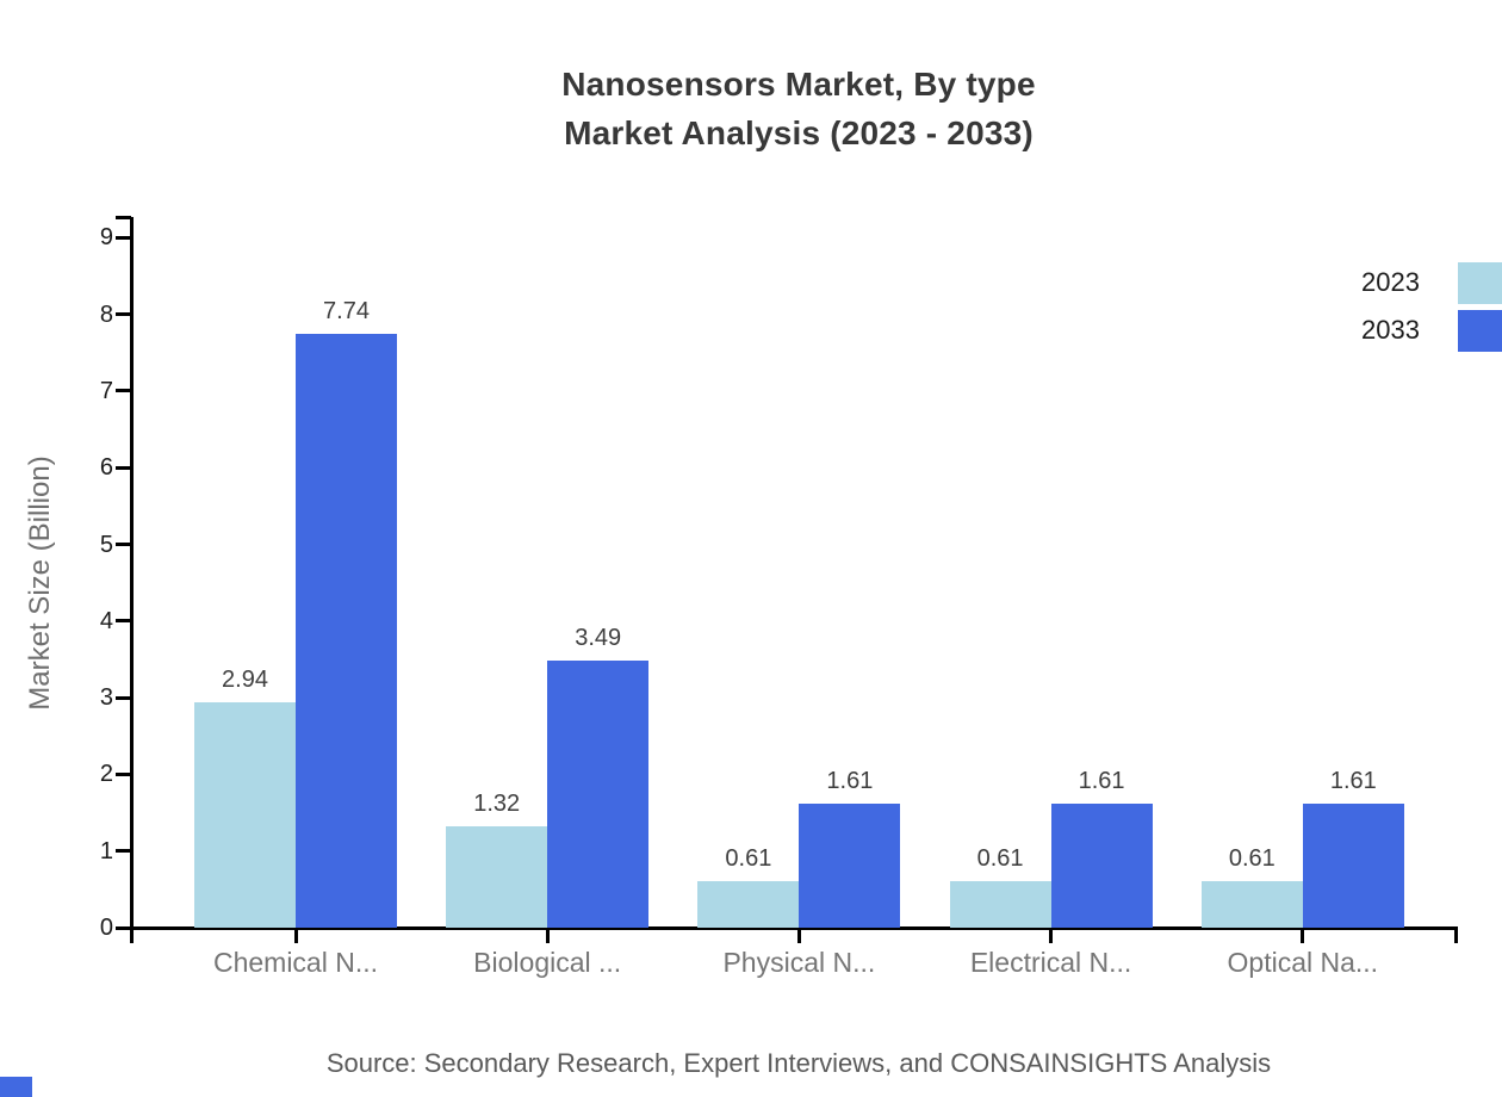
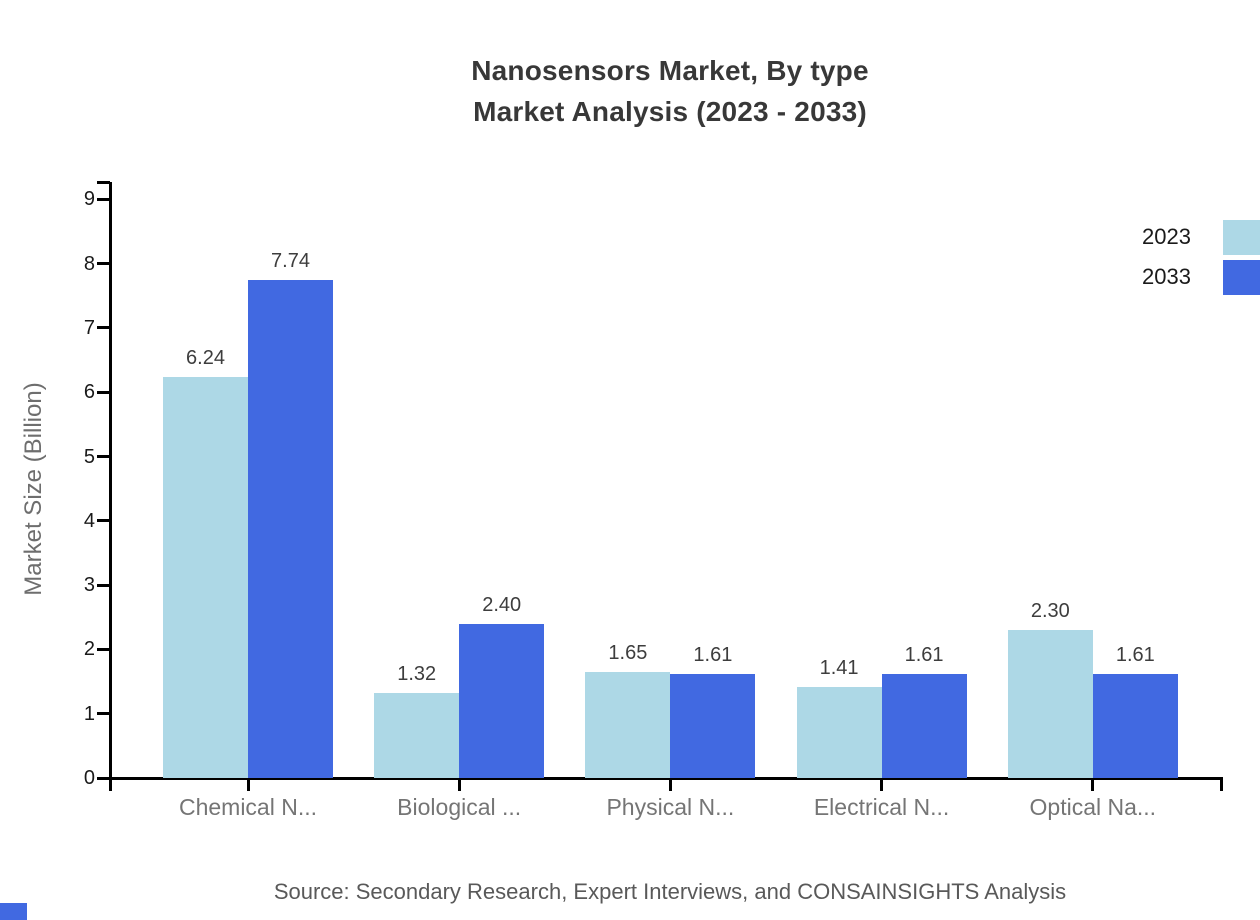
2023/Chemical N...: 2.94 -> 6.24
2033/Biological ...: 3.49 -> 2.40
2023/Physical N...: 0.61 -> 1.65
2023/Electrical N...: 0.61 -> 1.41
2023/Optical Na...: 0.61 -> 2.30
